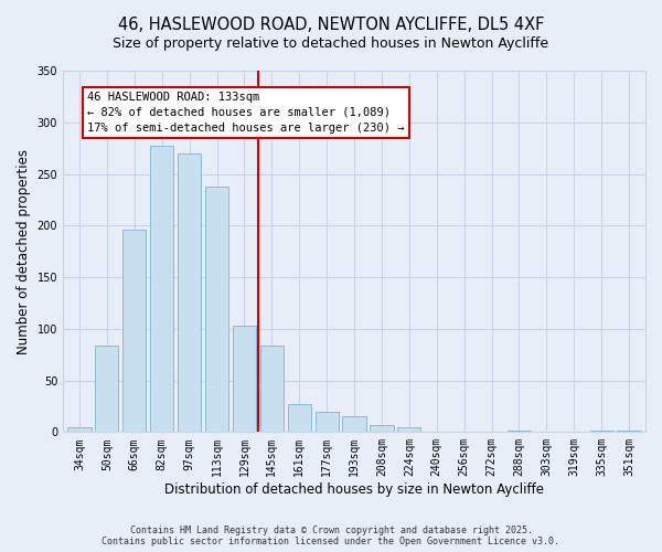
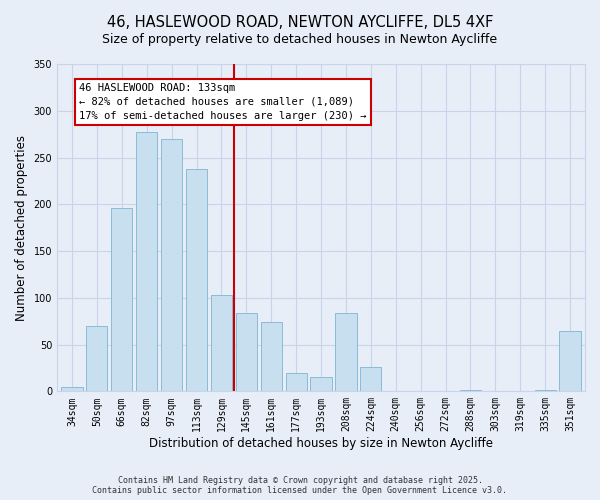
50sqm: 84 -> 70
161sqm: 27 -> 74
208sqm: 7 -> 84
224sqm: 5 -> 26
351sqm: 1 -> 64
